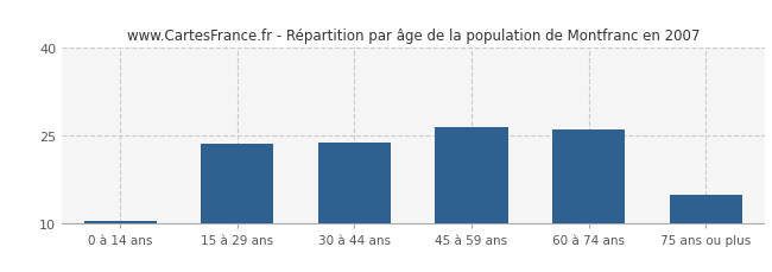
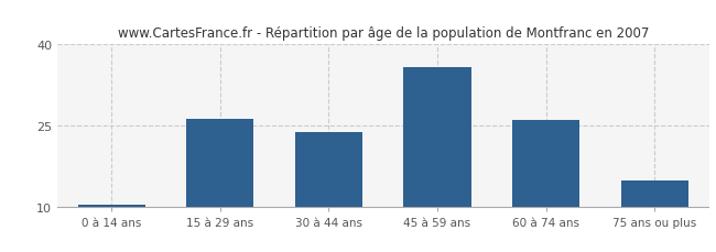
15 à 29 ans: 23.5 -> 26.2
45 à 59 ans: 26.5 -> 35.8
